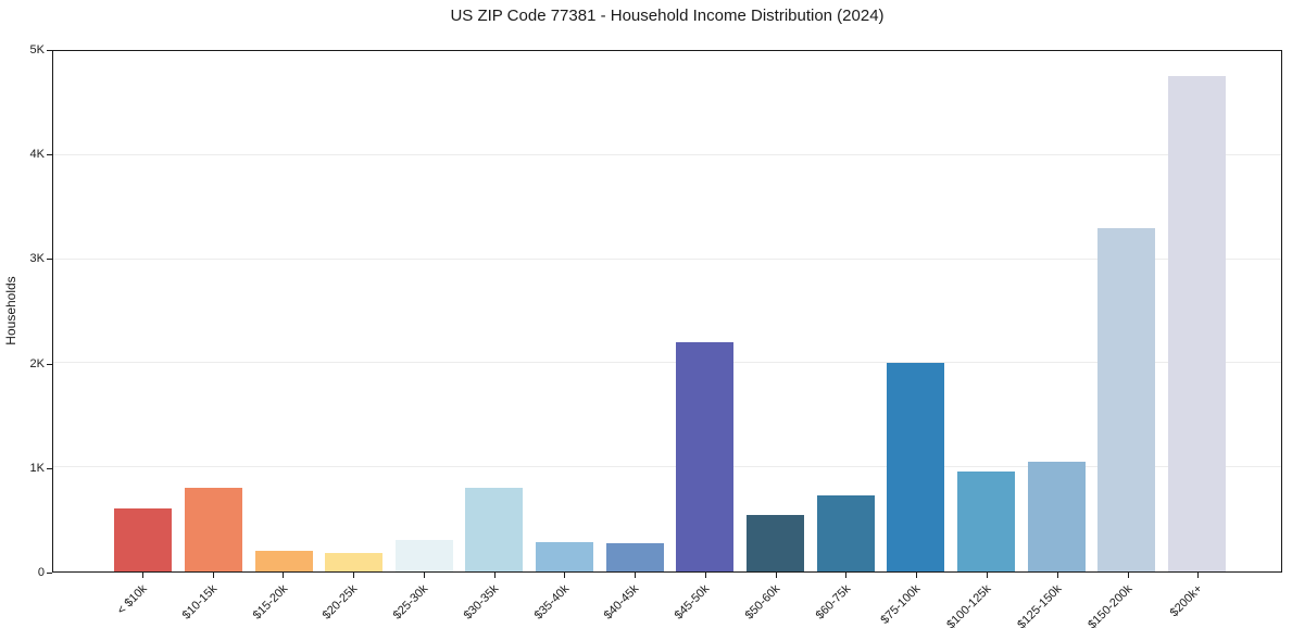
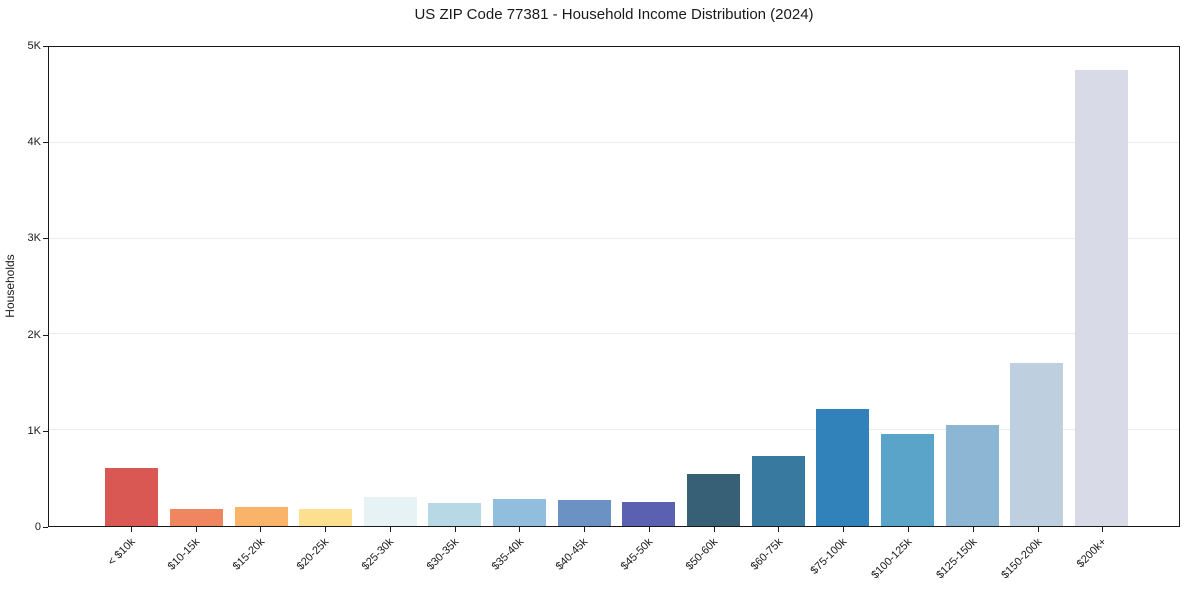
$10-15k: 0.8K -> 0.2K
$30-35k: 0.8K -> 0.2K
$45-50k: 2.2K -> 0.2K
$75-100k: 2.0K -> 1.2K
$150-200k: 3.3K -> 1.7K
